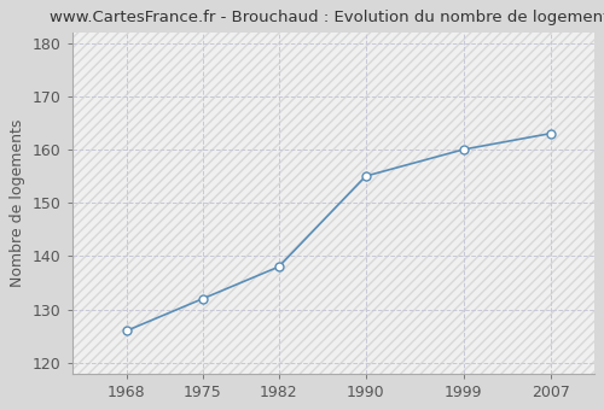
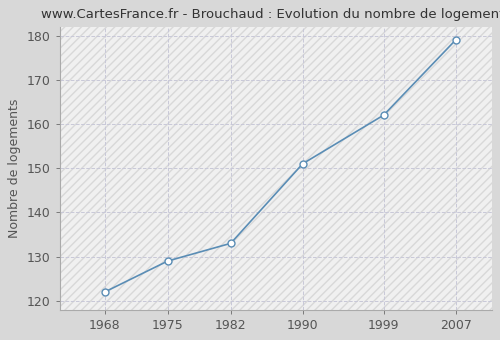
1968: 126 -> 122
1975: 132 -> 129
1982: 138 -> 133
1990: 155 -> 151
1999: 160 -> 162
2007: 163 -> 179
